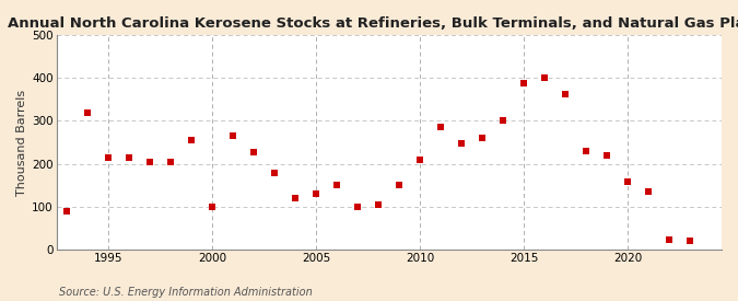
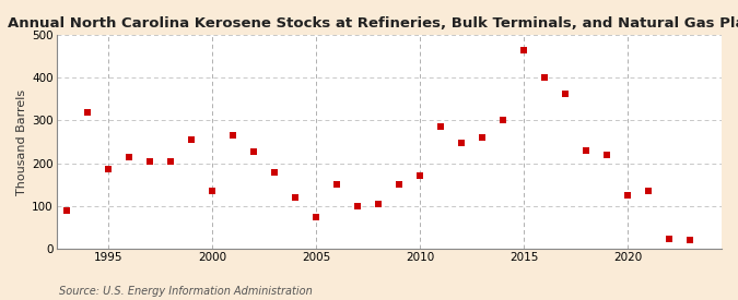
1995: 215 -> 185
2000: 100 -> 135
2005: 130 -> 75
2010: 210 -> 170
2015: 388 -> 465
2020: 157 -> 125
